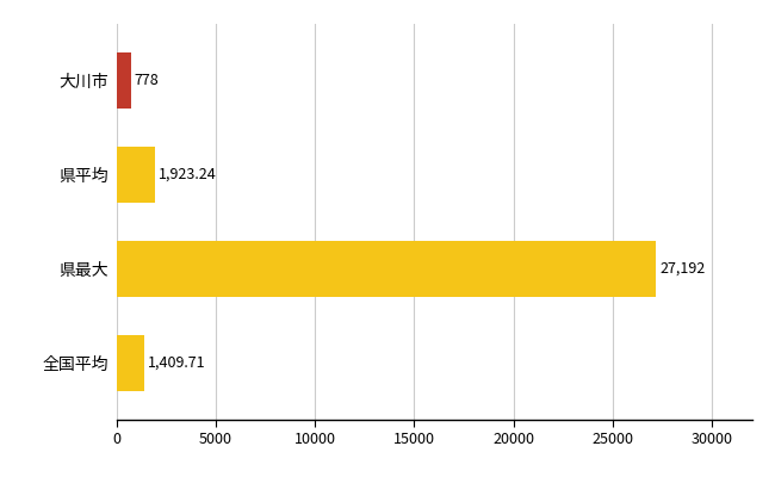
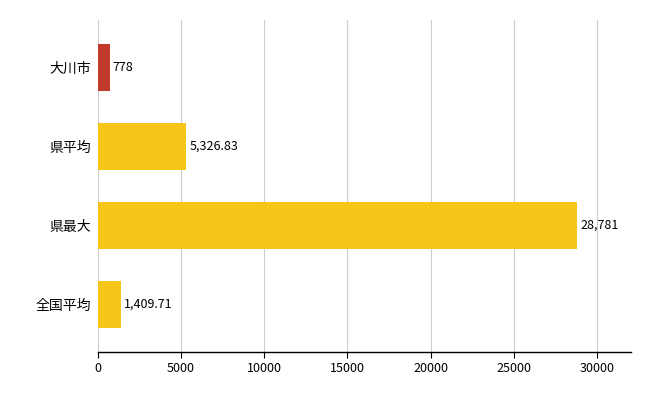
県平均: 1,923.24 -> 5,326.83
県最大: 27,192 -> 28,781
